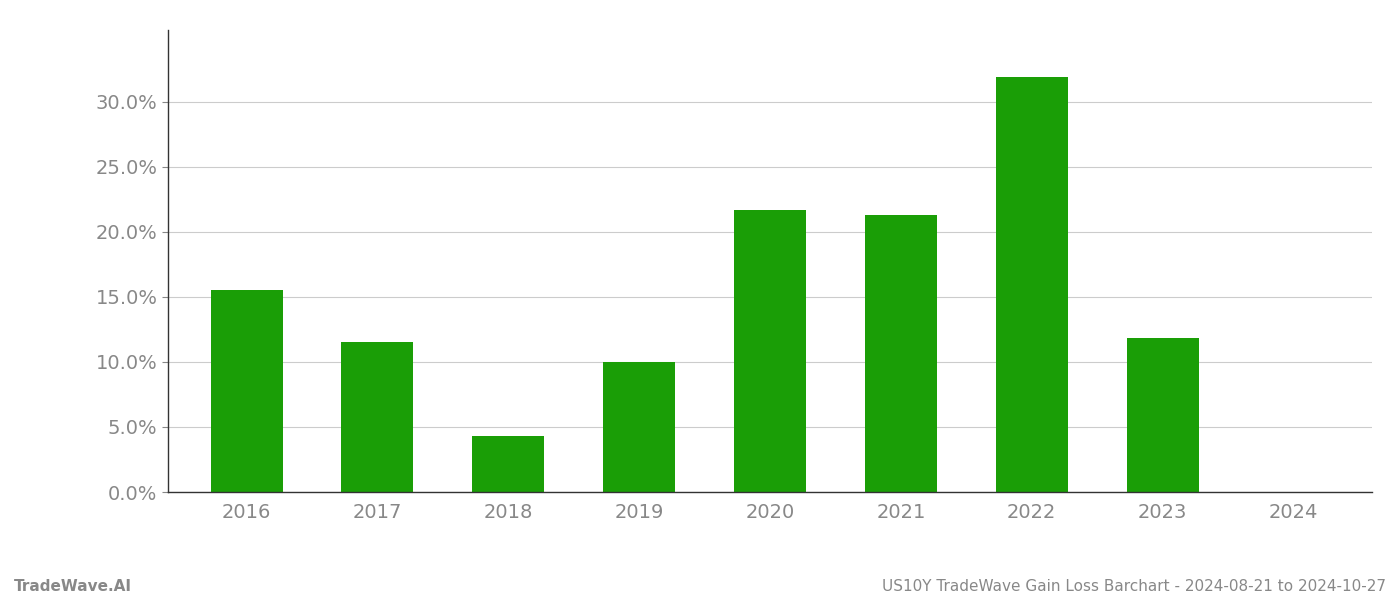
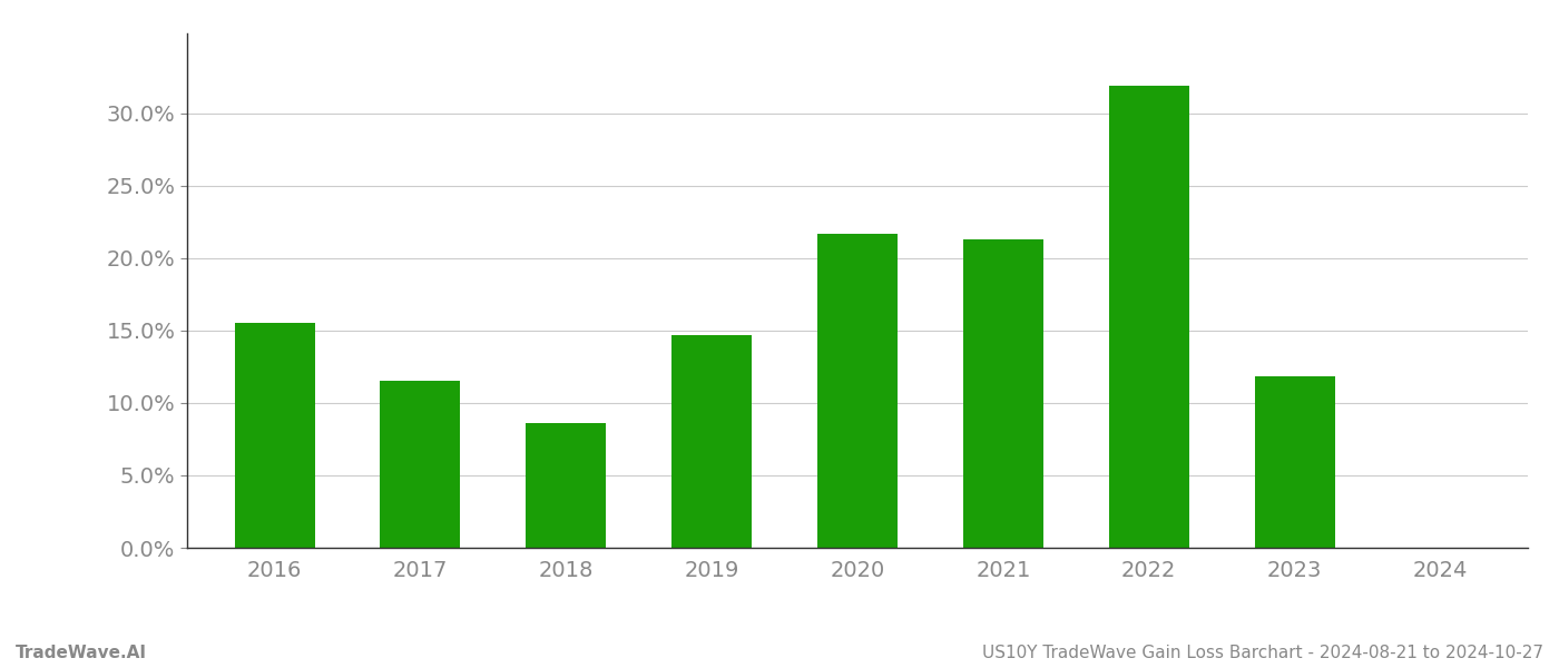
2018: 4.3% -> 8.6%
2019: 10.0% -> 14.7%
